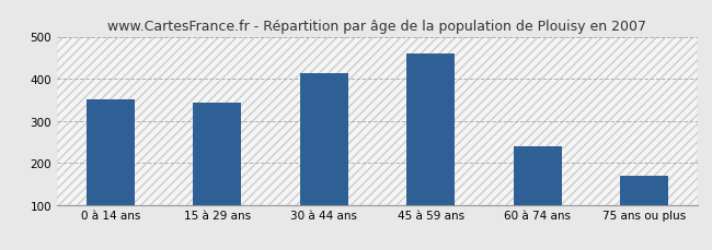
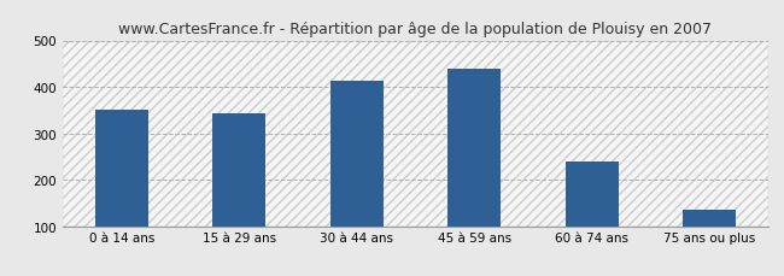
45 à 59 ans: 460 -> 438
75 ans ou plus: 170 -> 135
